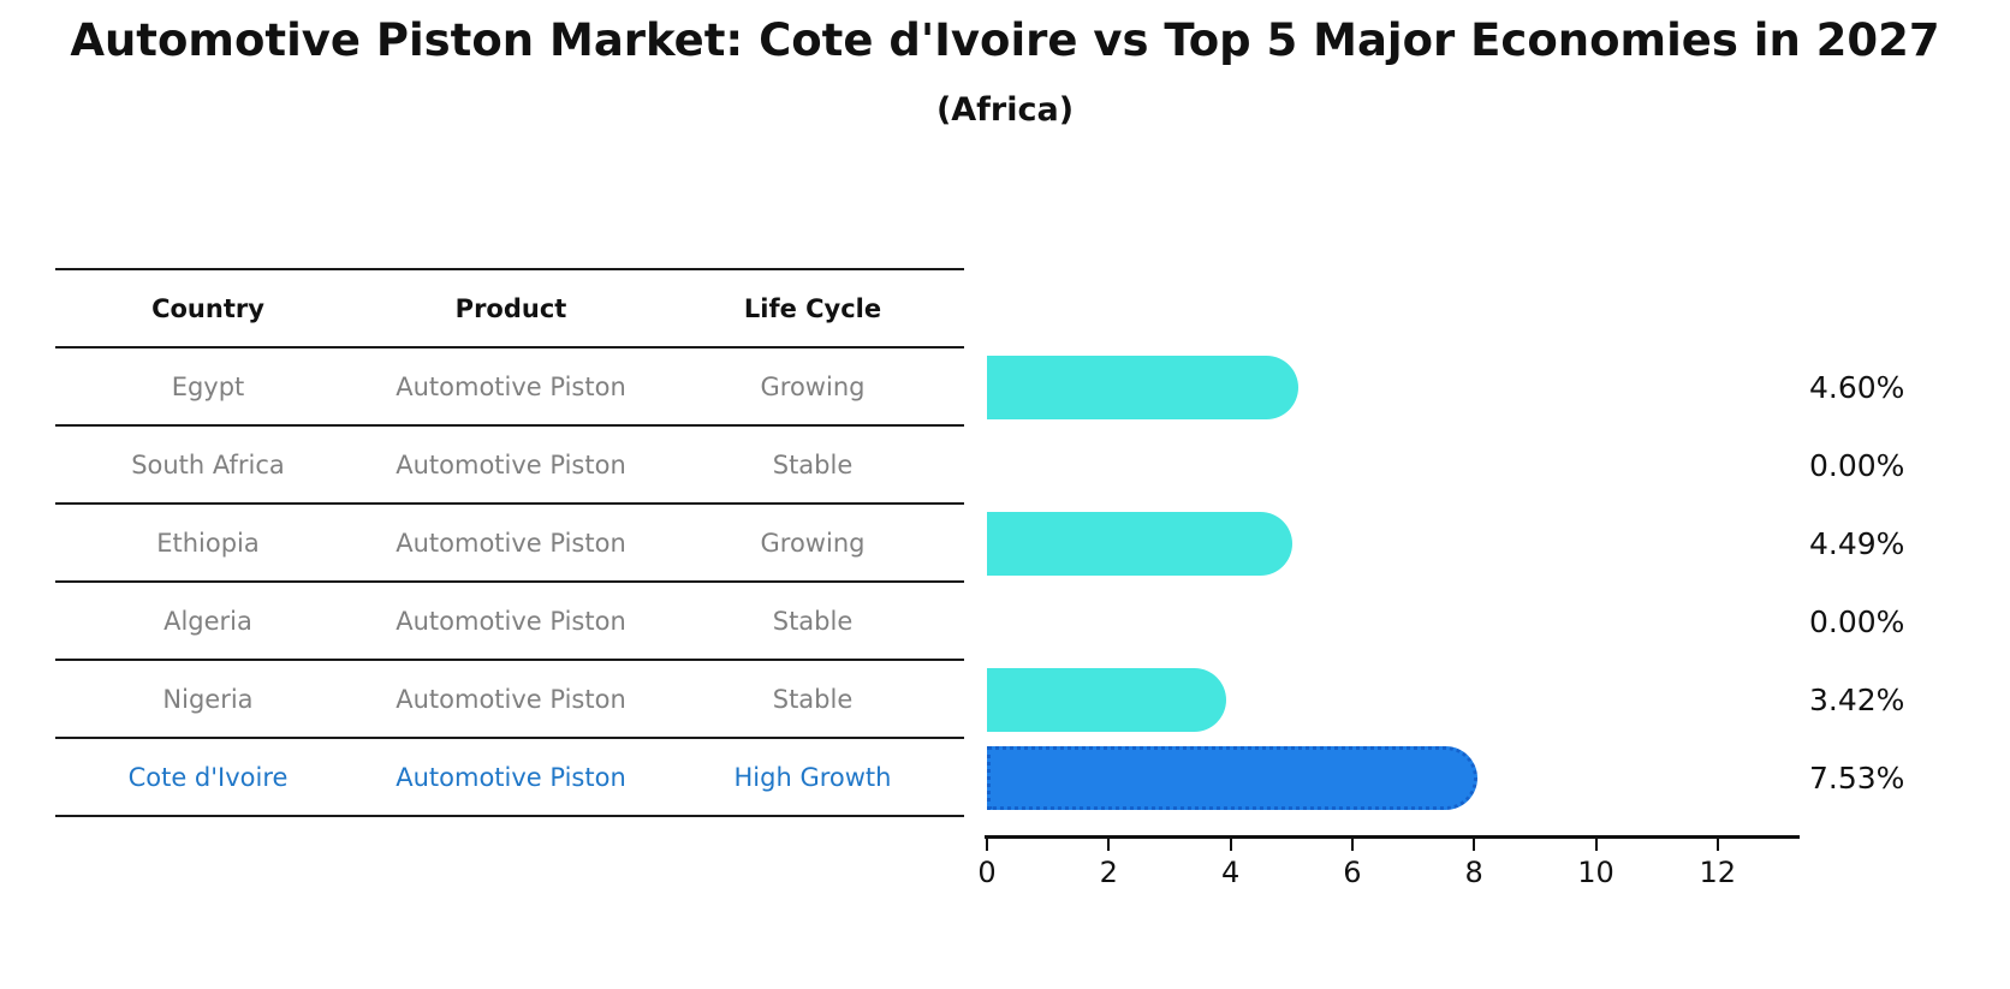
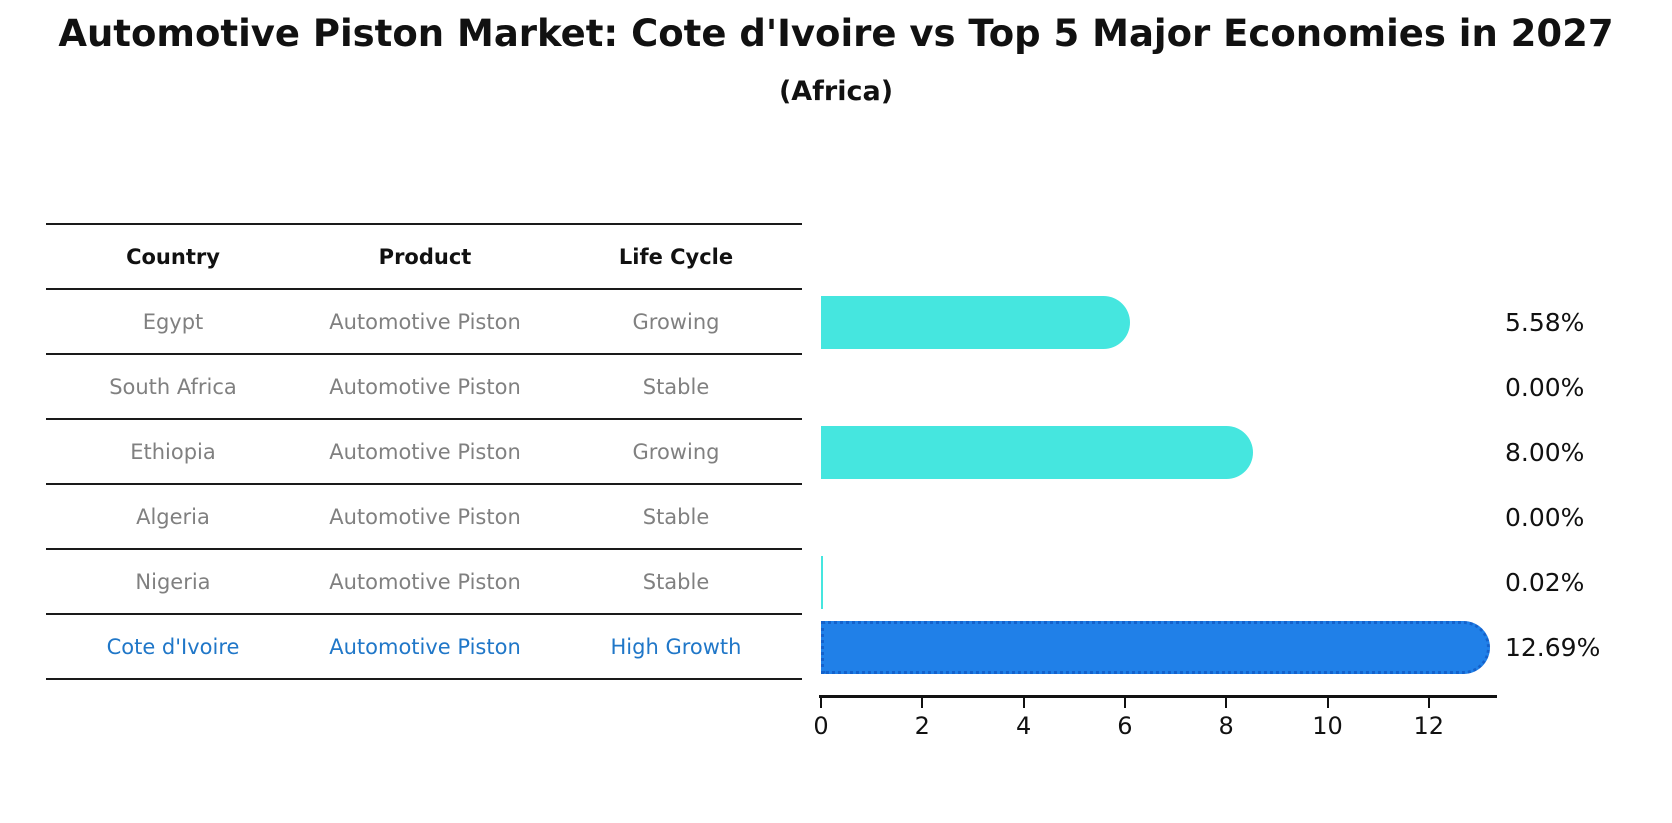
Egypt: 4.60% -> 5.58%
Ethiopia: 4.49% -> 8.00%
Nigeria: 3.42% -> 0.02%
Cote d'Ivoire: 7.53% -> 12.69%
